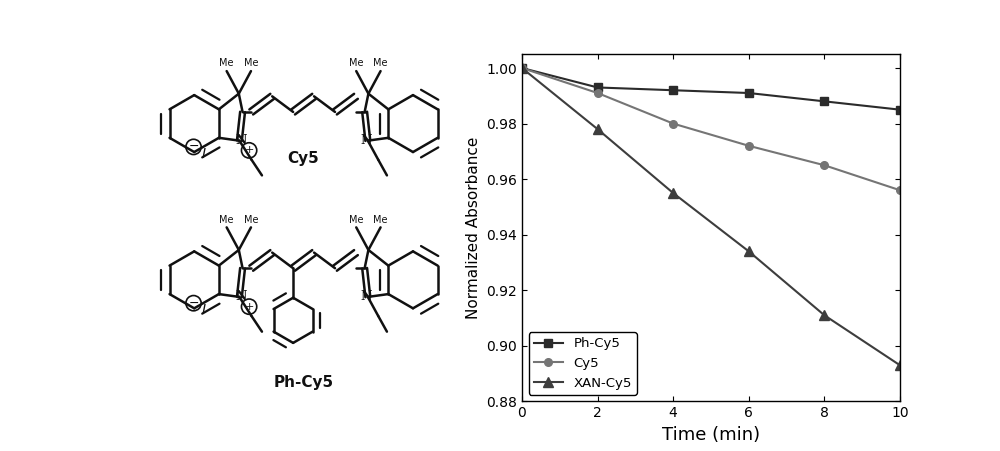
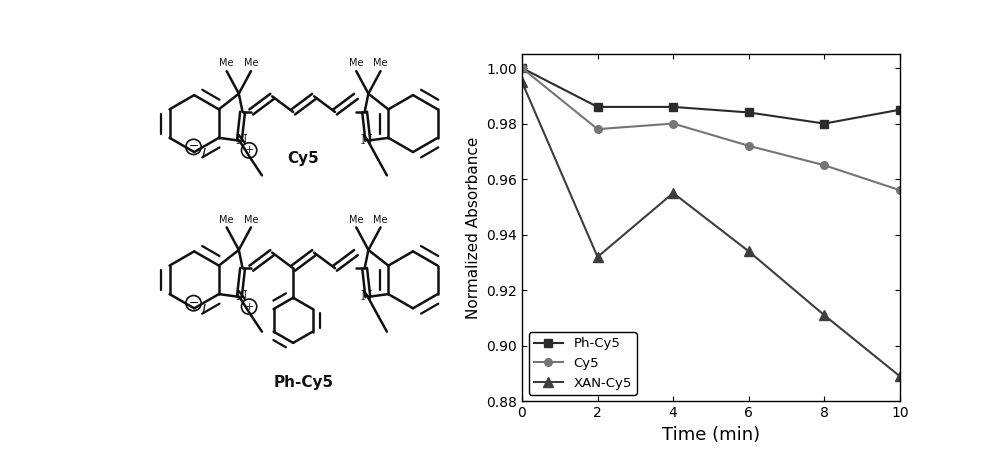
XAN-Cy5/0: 1.000 -> 0.995
Ph-Cy5/2: 0.993 -> 0.986
Cy5/2: 0.991 -> 0.978
XAN-Cy5/2: 0.978 -> 0.932
Ph-Cy5/4: 0.992 -> 0.986
Ph-Cy5/6: 0.991 -> 0.984
Ph-Cy5/8: 0.988 -> 0.980
XAN-Cy5/10: 0.893 -> 0.889
